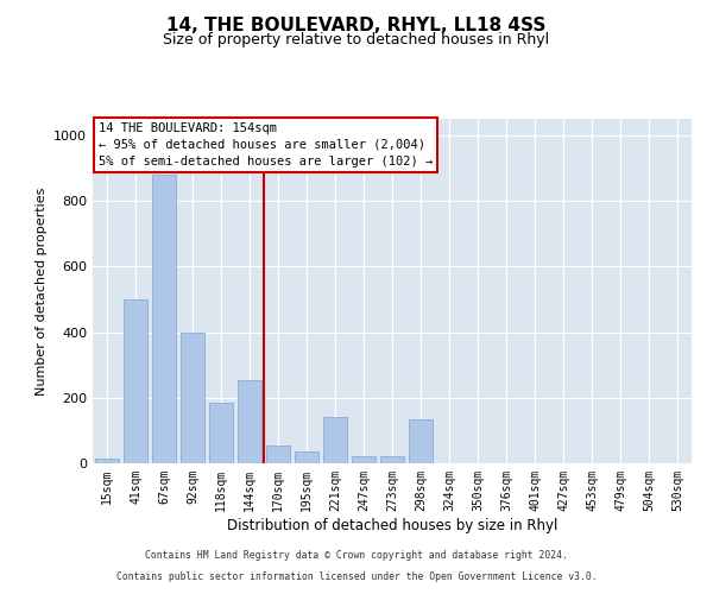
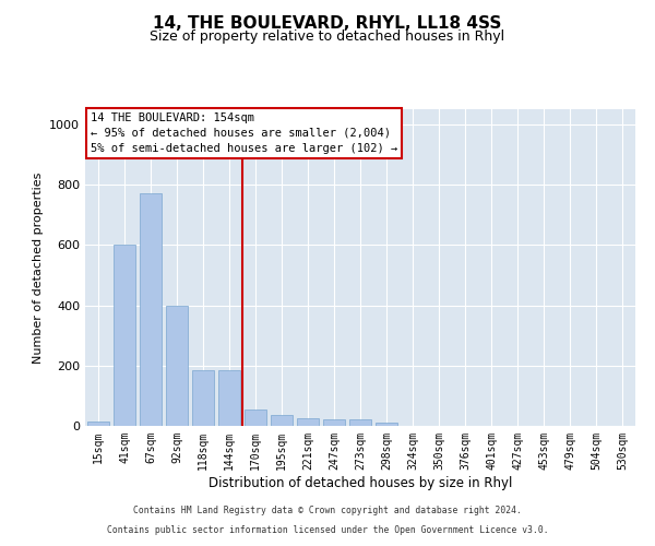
41sqm: 500 -> 600
67sqm: 880 -> 770
144sqm: 255 -> 185
221sqm: 140 -> 25
298sqm: 135 -> 10
